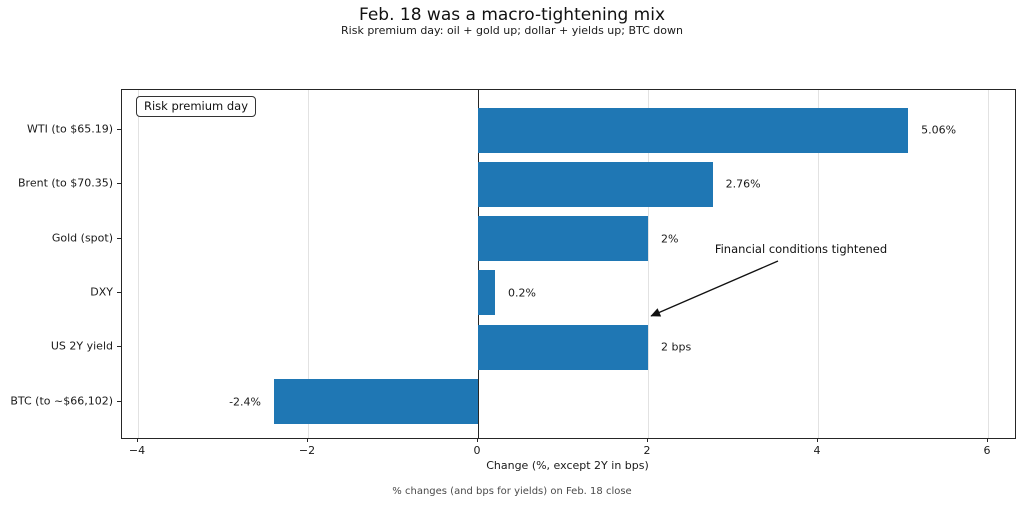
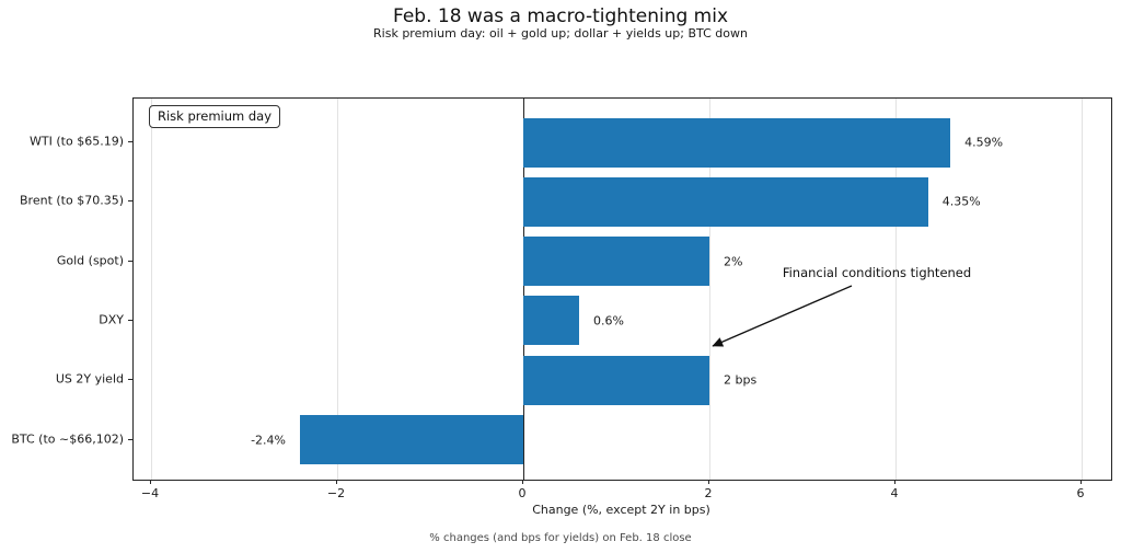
WTI (to $65.19): 5.06% -> 4.59%
Brent (to $70.35): 2.76% -> 4.35%
DXY: 0.2% -> 0.6%
